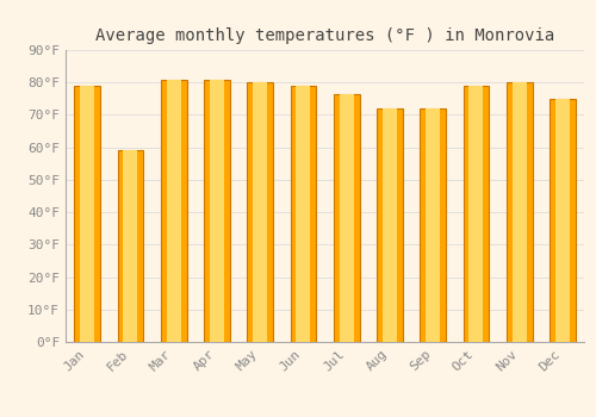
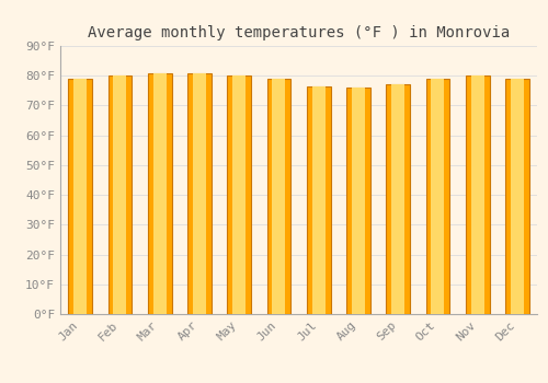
Feb: 59.0°F -> 80.0°F
Aug: 72.0°F -> 76.0°F
Sep: 72.0°F -> 77.0°F
Dec: 75.0°F -> 79.0°F
